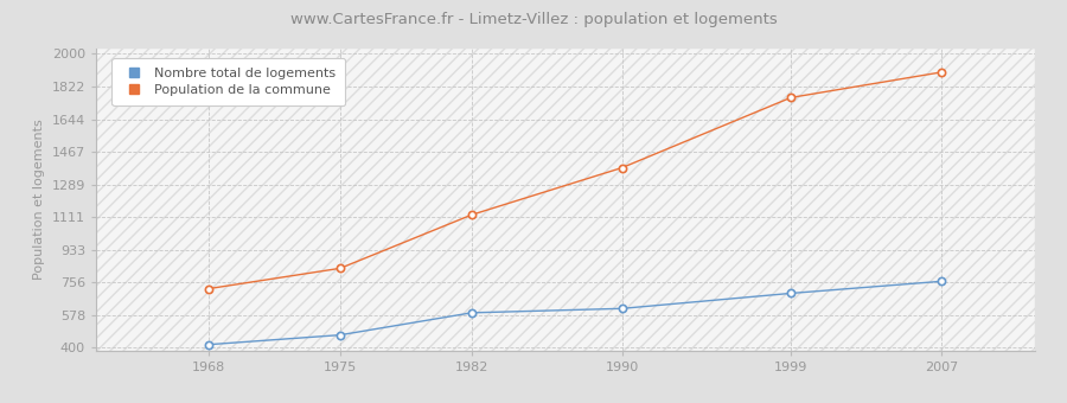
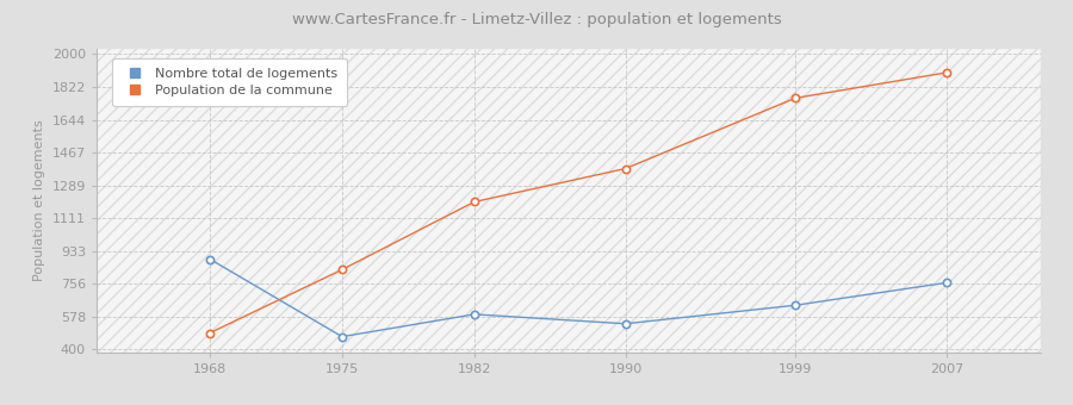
Nombre total de logements/1968: 420 -> 890
Population de la commune/1968: 720 -> 490
Population de la commune/1982: 1120 -> 1200
Nombre total de logements/1990: 610 -> 540
Nombre total de logements/1999: 700 -> 640
